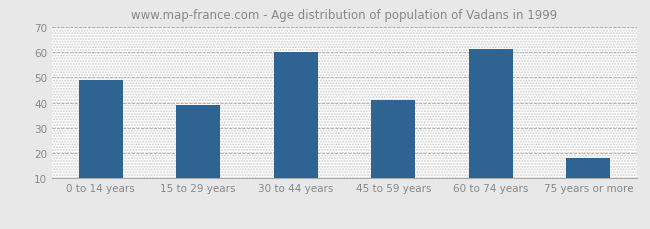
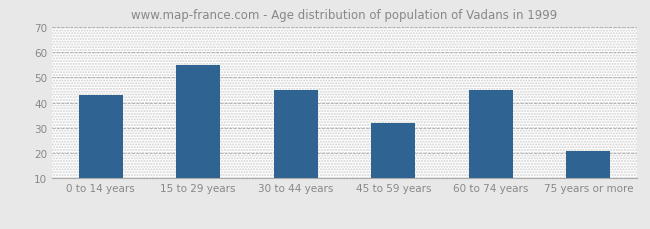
0 to 14 years: 49 -> 43
15 to 29 years: 39 -> 55
30 to 44 years: 60 -> 45
45 to 59 years: 41 -> 32
60 to 74 years: 61 -> 45
75 years or more: 18 -> 21
